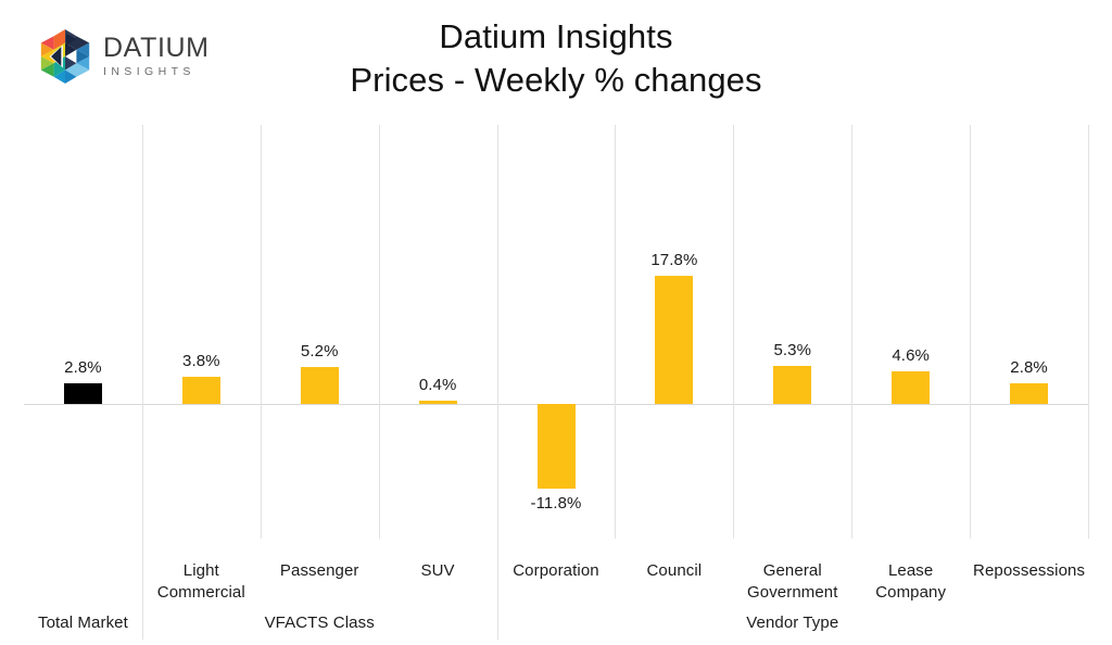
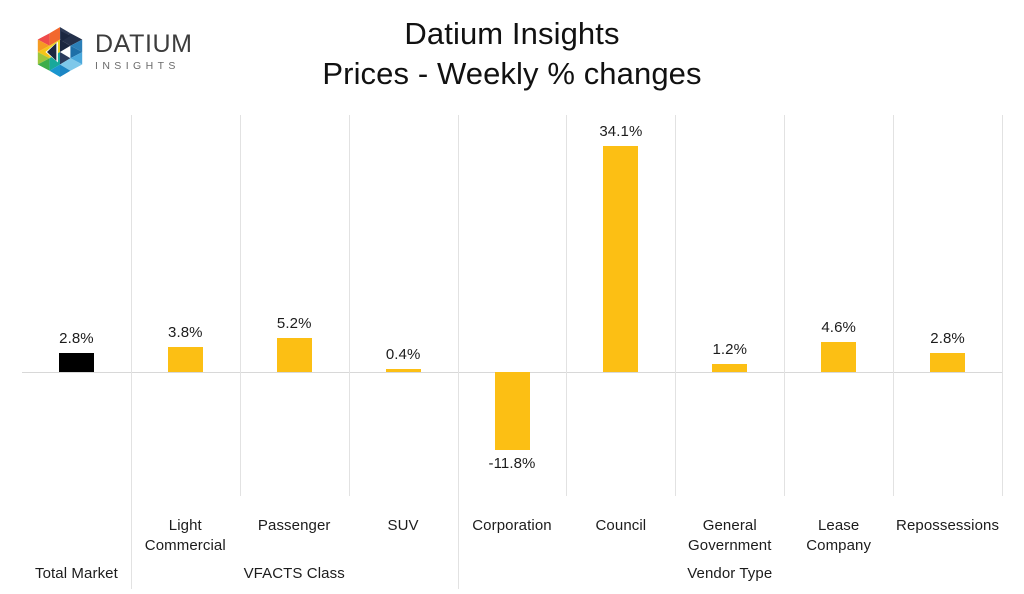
Council: 17.8% -> 34.1%
General Government: 5.3% -> 1.2%
